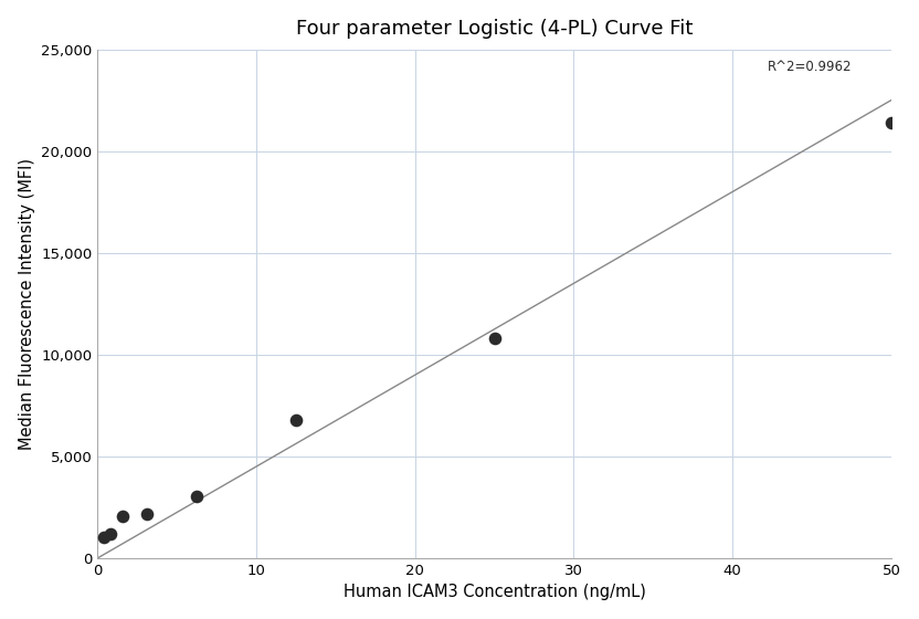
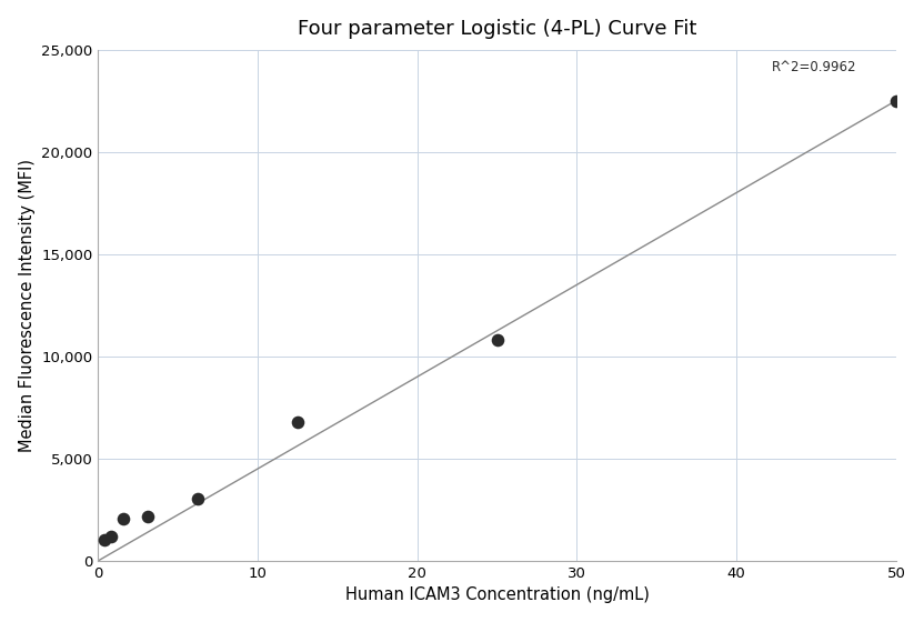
50: 21,400 -> 22,500
